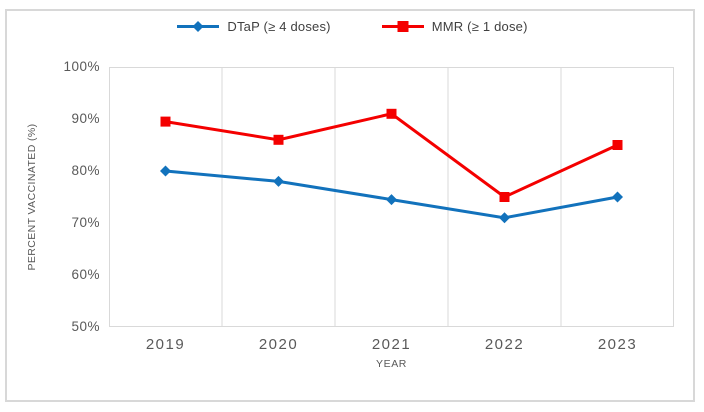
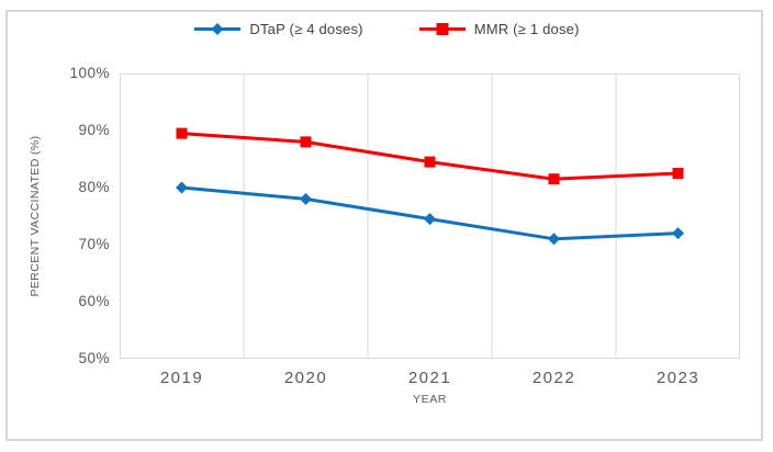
MMR (≥ 1 dose)/2020: 86% -> 88%
MMR (≥ 1 dose)/2021: 91% -> 84%
MMR (≥ 1 dose)/2022: 75% -> 82%
DTaP (≥ 4 doses)/2023: 75% -> 72%
MMR (≥ 1 dose)/2023: 85% -> 82%
